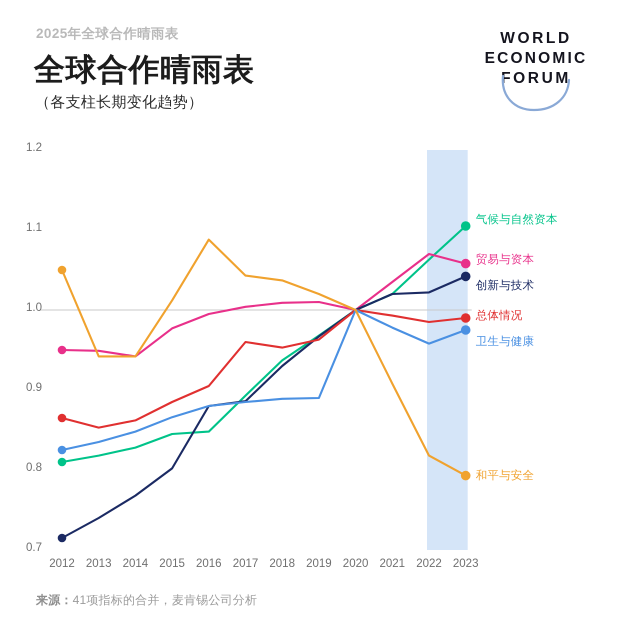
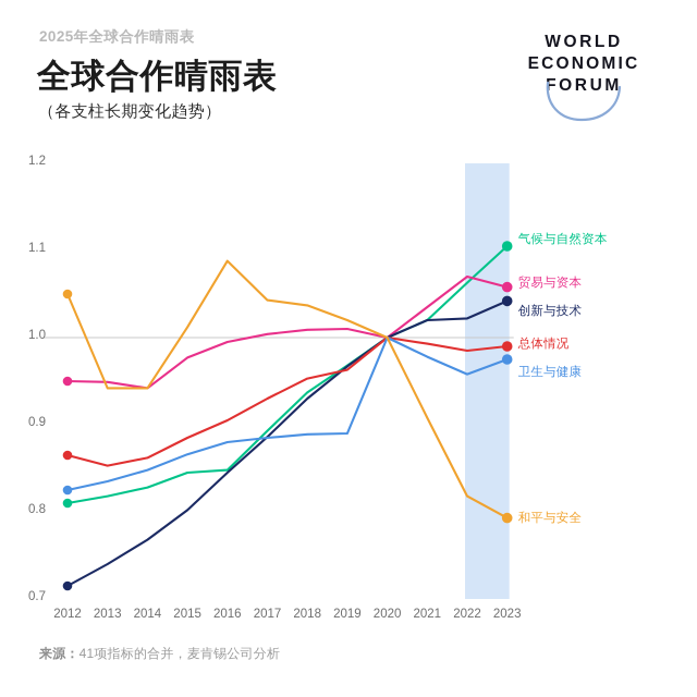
创新与技术/2016: 0.88 -> 0.84
总体情况/2017: 0.96 -> 0.93
